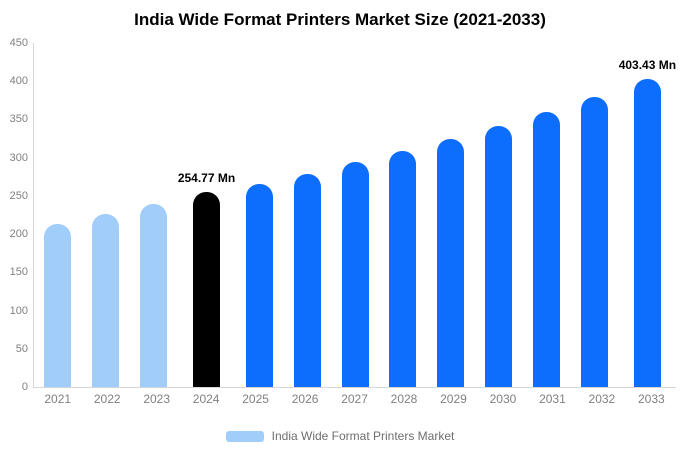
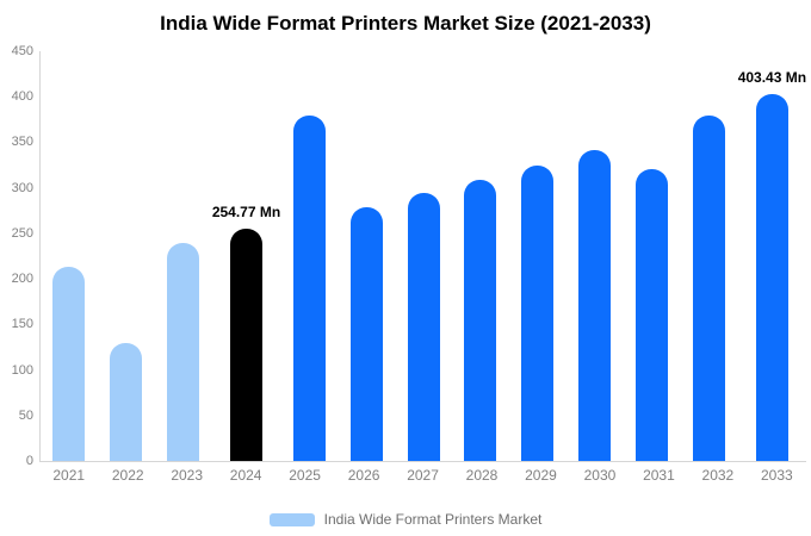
2022: 230 -> 130
2025: 270 -> 380
2031: 360 -> 320
